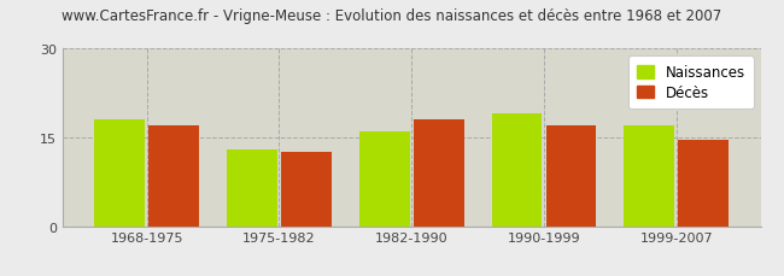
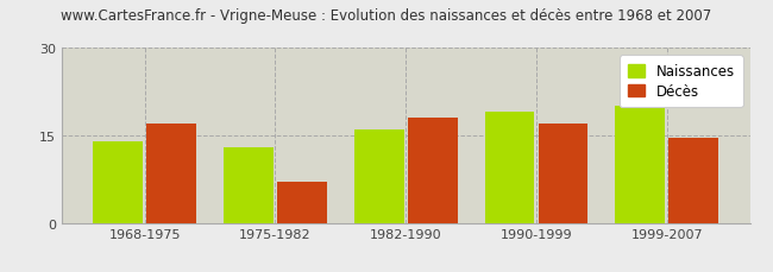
Naissances/1968-1975: 18 -> 14
Décès/1975-1982: 12.5 -> 7.0
Naissances/1999-2007: 17 -> 20
